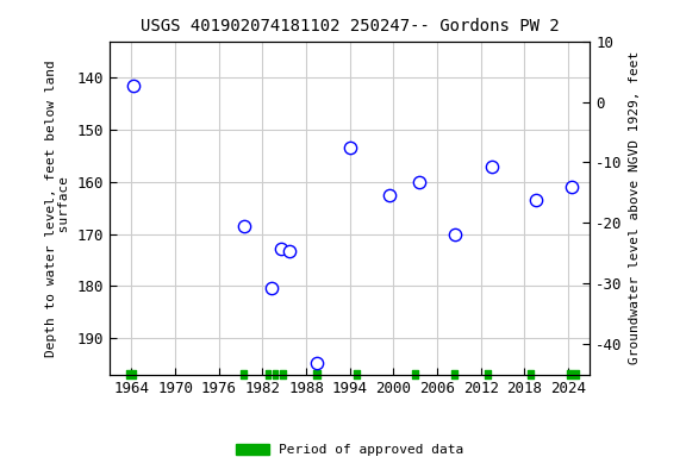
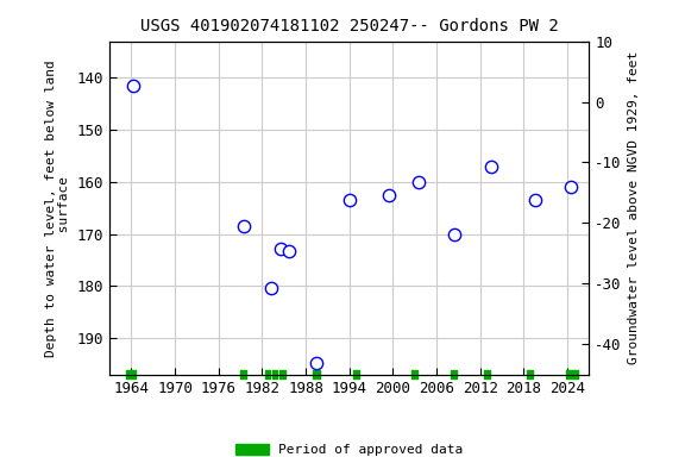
1994: 153.5 -> 163.5
